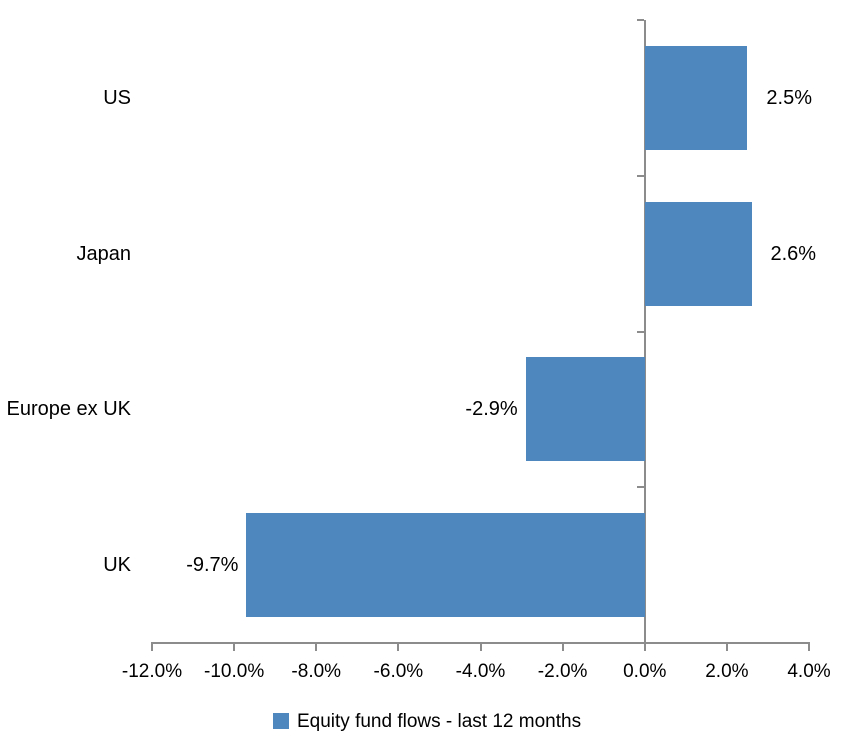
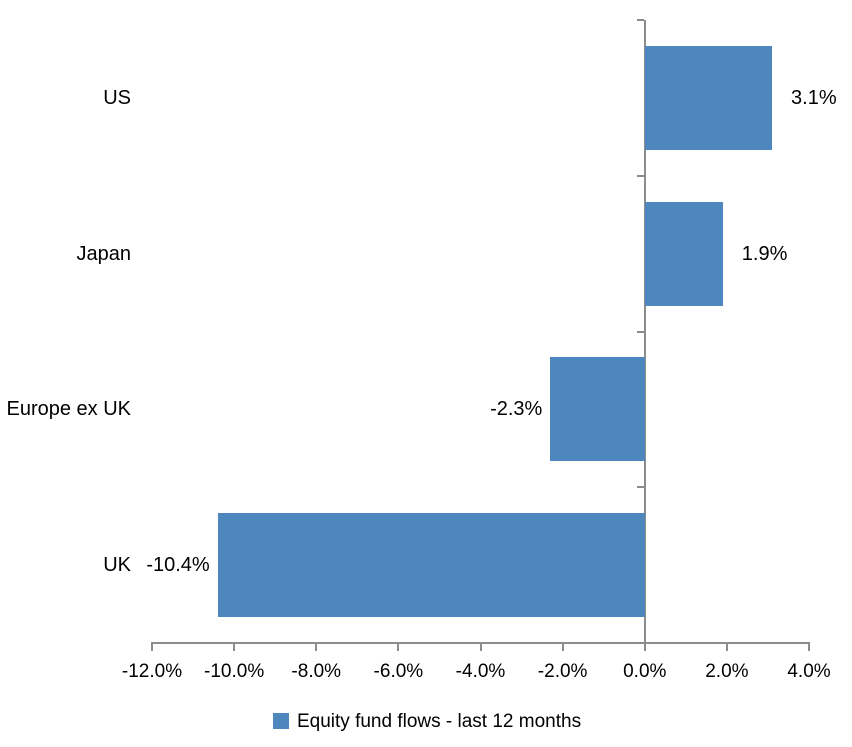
US: 2.5% -> 3.1%
Japan: 2.6% -> 1.9%
Europe ex UK: -2.9% -> -2.3%
UK: -9.7% -> -10.4%
